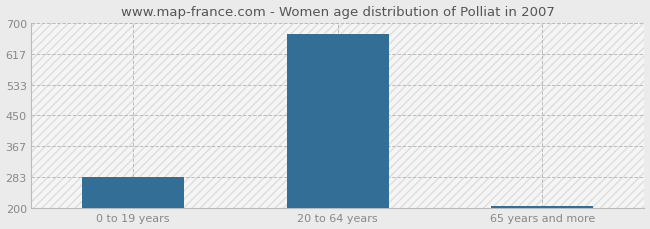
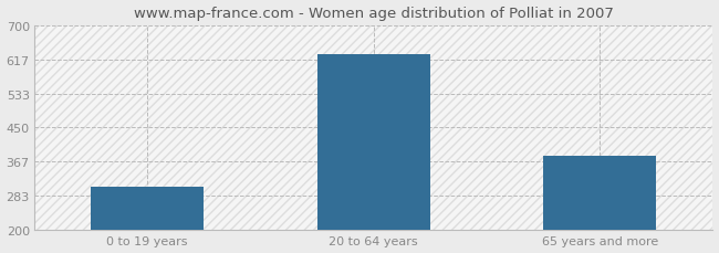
0 to 19 years: 283 -> 305
20 to 64 years: 670 -> 630
65 years and more: 205 -> 380
